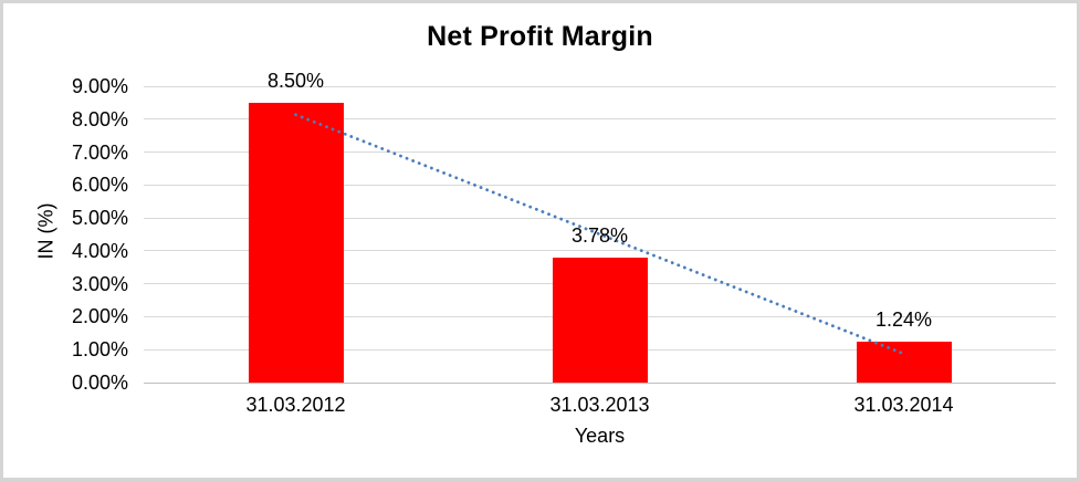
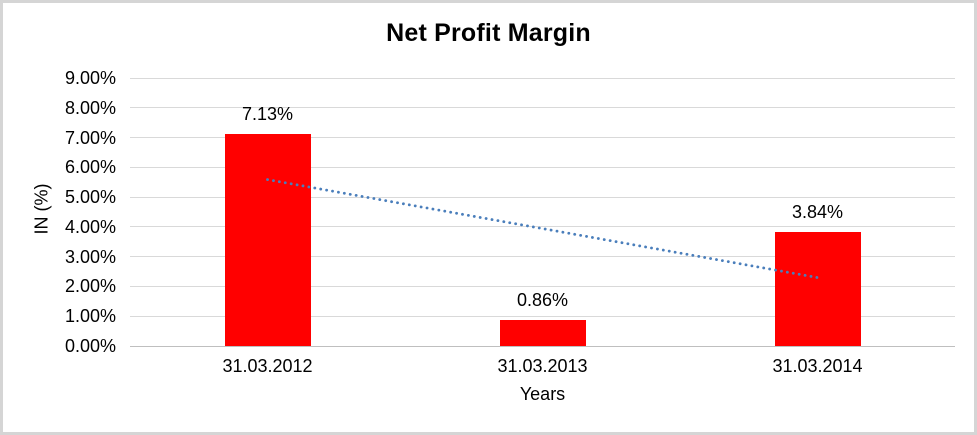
31.03.2012: 8.50% -> 7.13%
31.03.2013: 3.78% -> 0.86%
31.03.2014: 1.24% -> 3.84%
